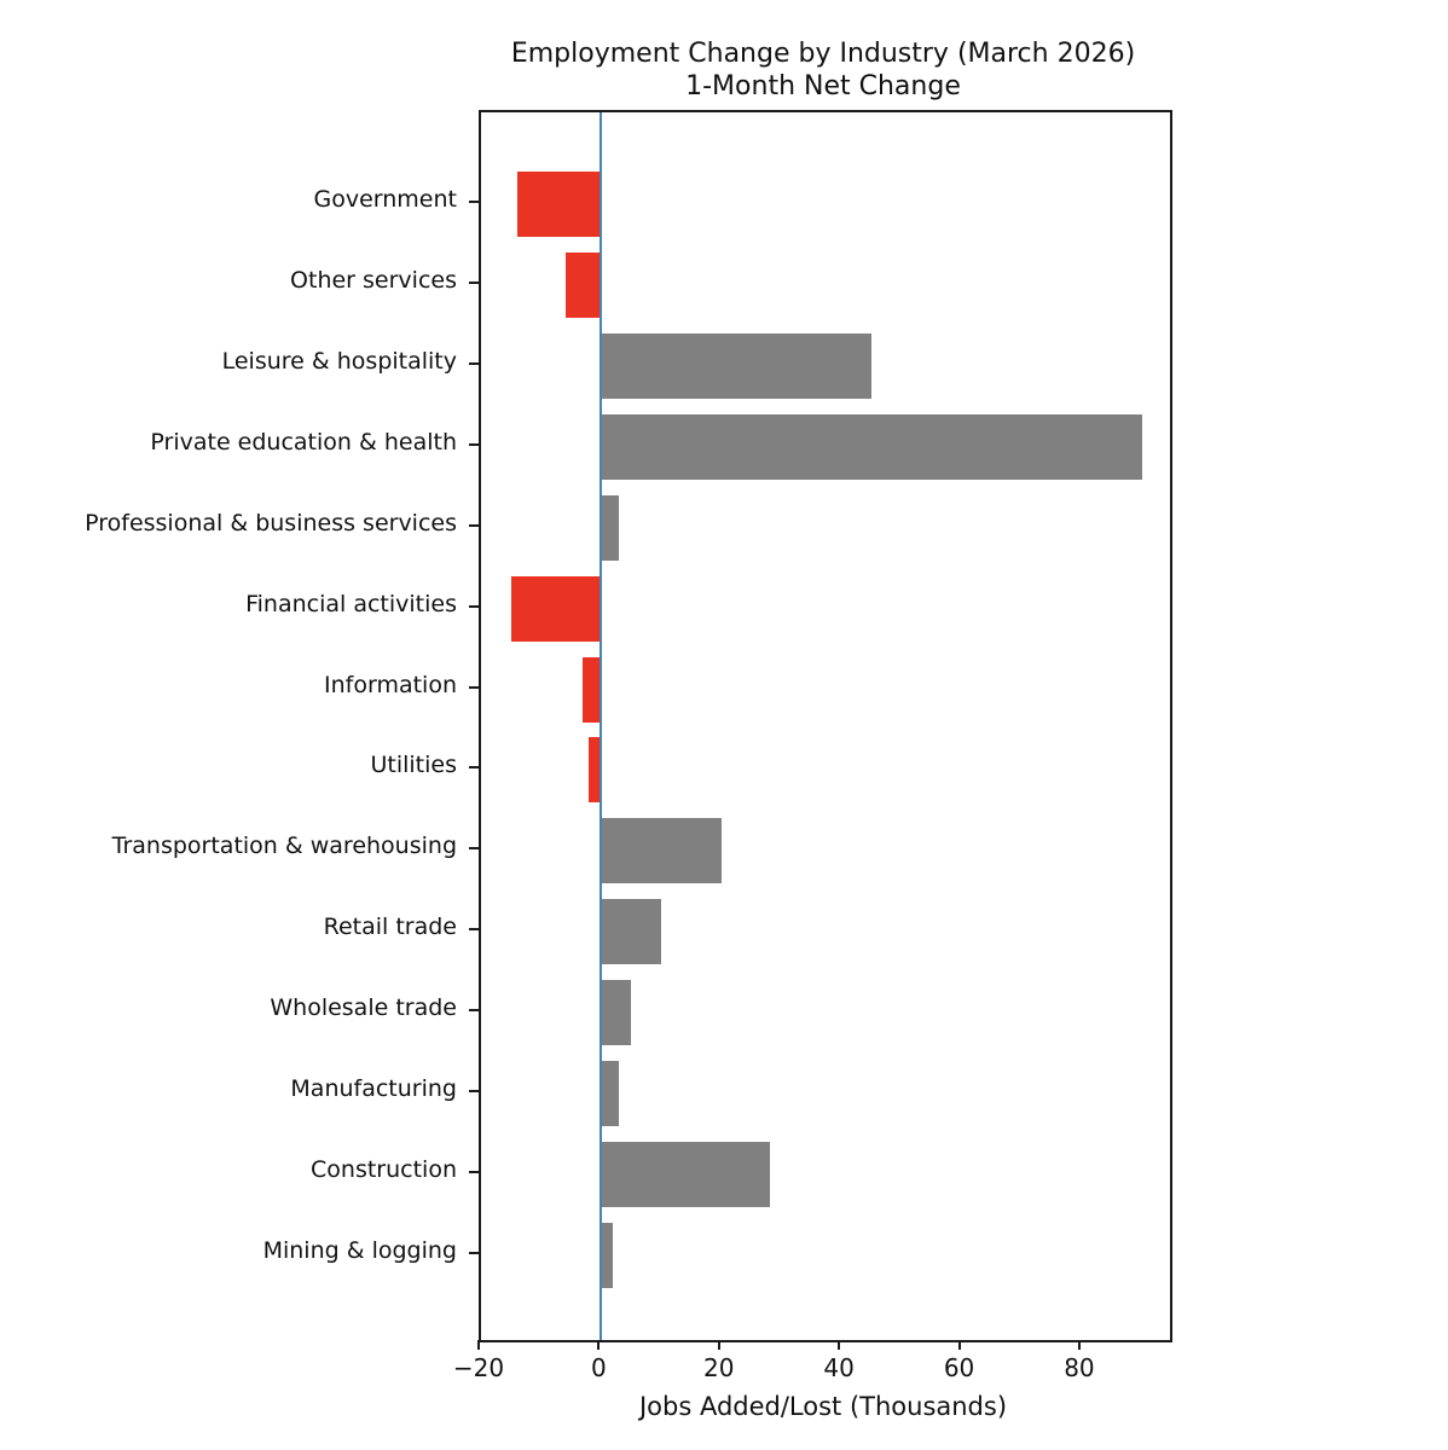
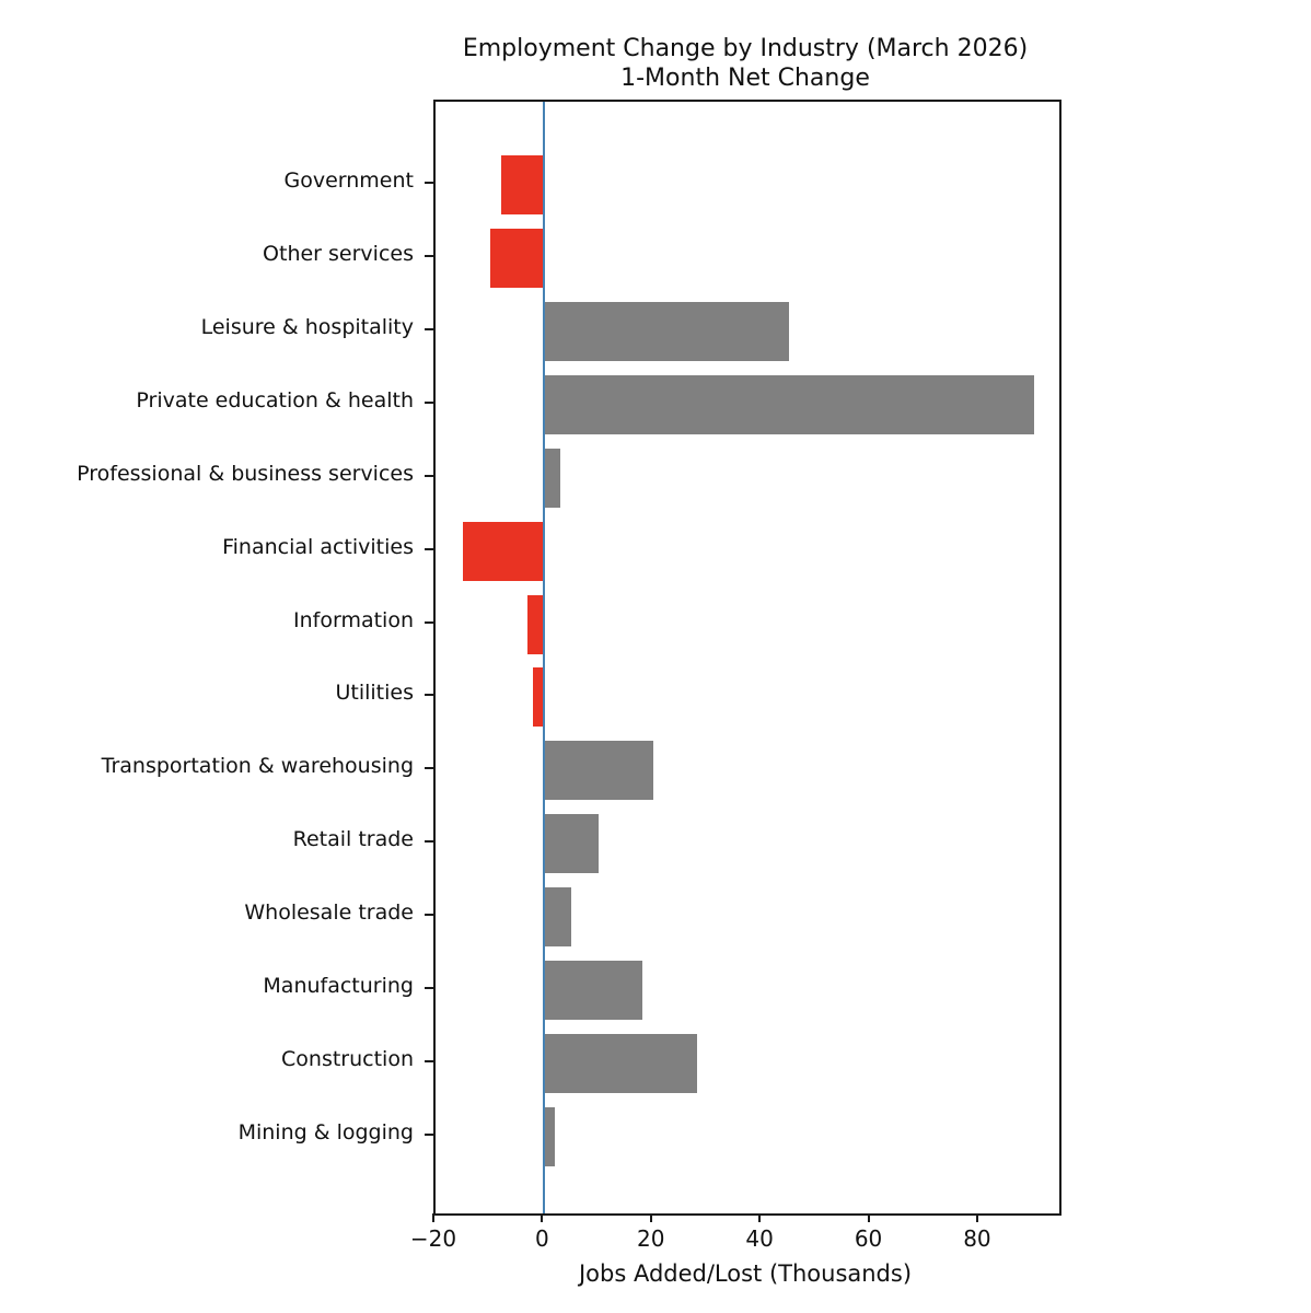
Government: -14 -> -8
Other services: -6 -> -10
Manufacturing: 3 -> 18
